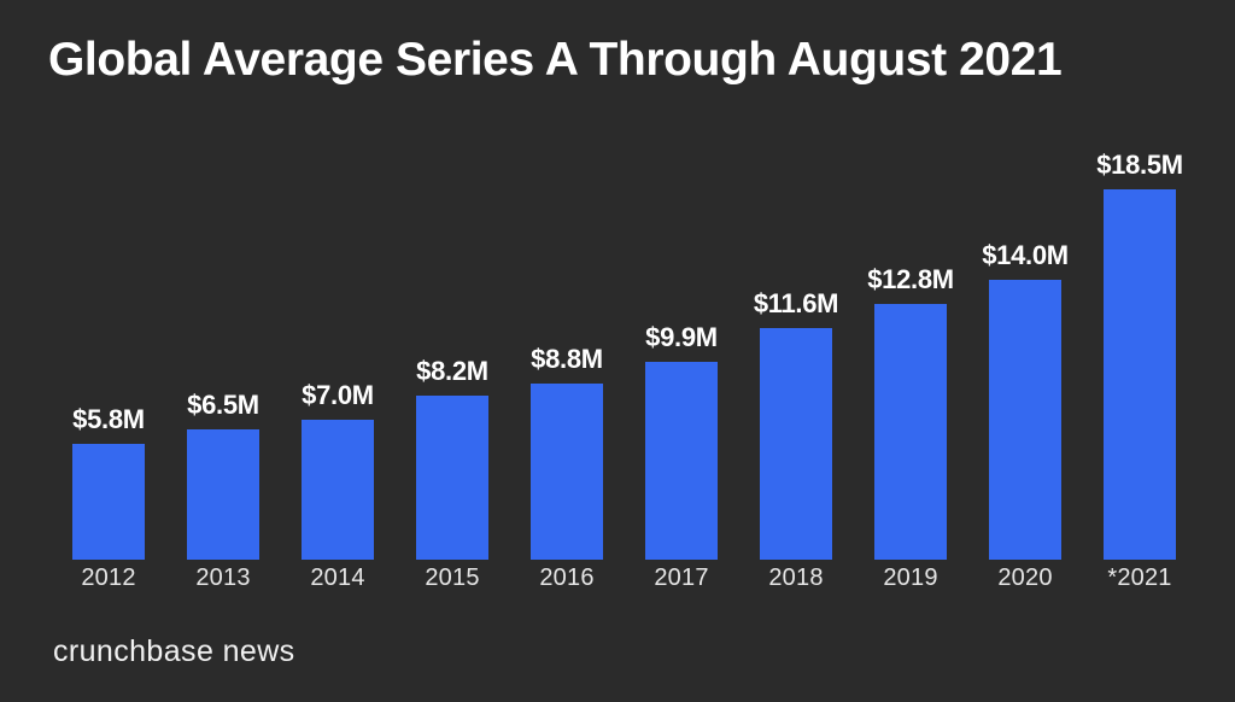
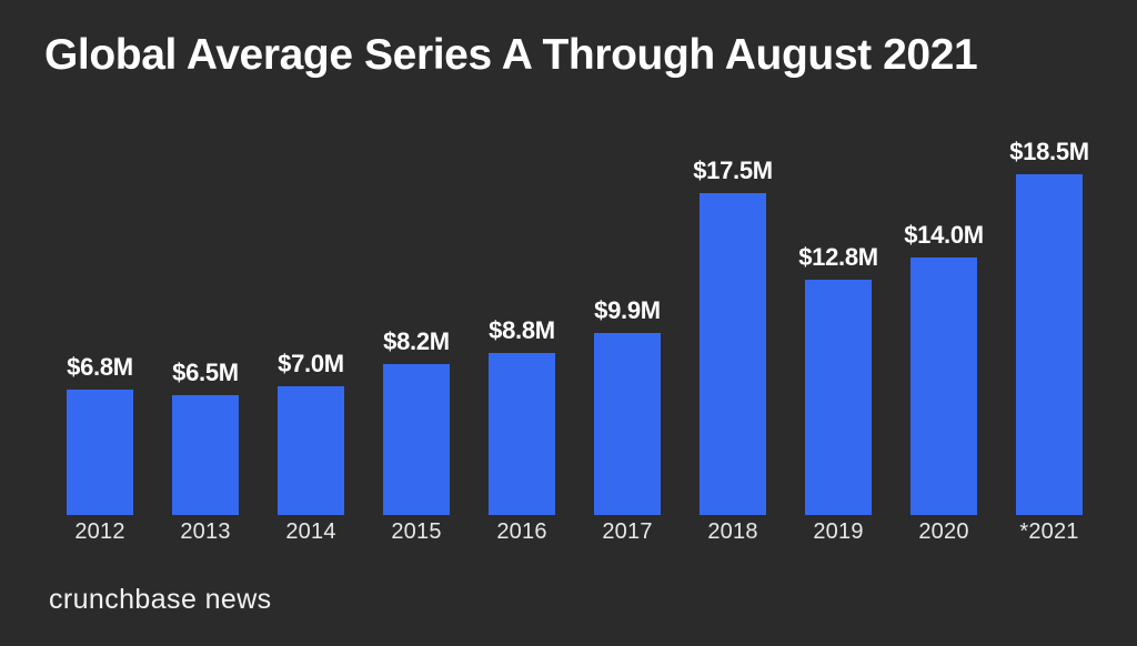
2012: $5.8M -> $6.8M
2018: $11.6M -> $17.5M
